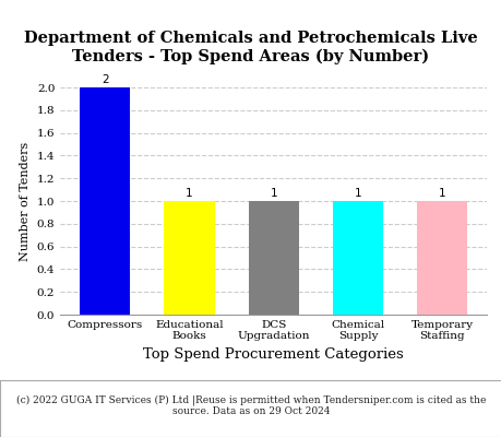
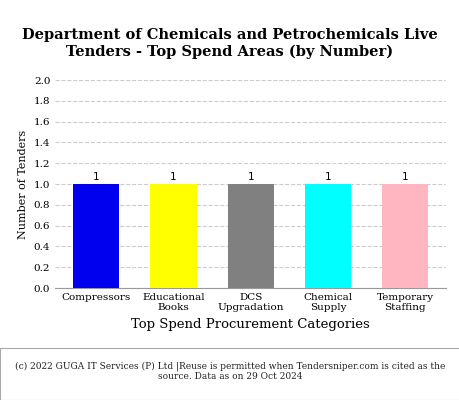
Compressors: 2 -> 1
